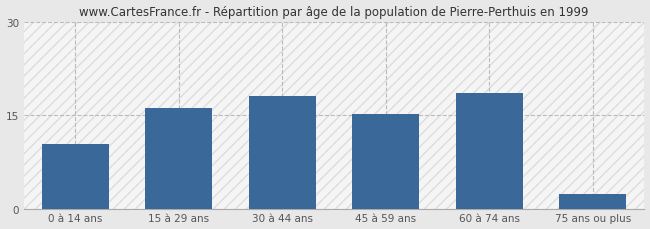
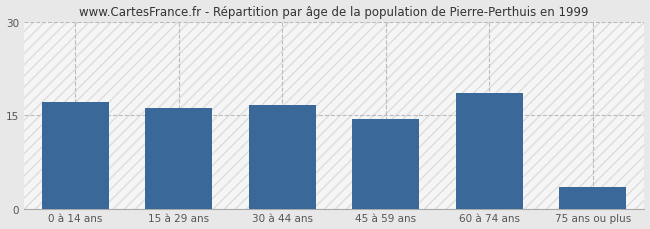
0 à 14 ans: 10.4 -> 17.1
30 à 44 ans: 18.0 -> 16.6
45 à 59 ans: 15.2 -> 14.3
75 ans ou plus: 2.4 -> 3.5
